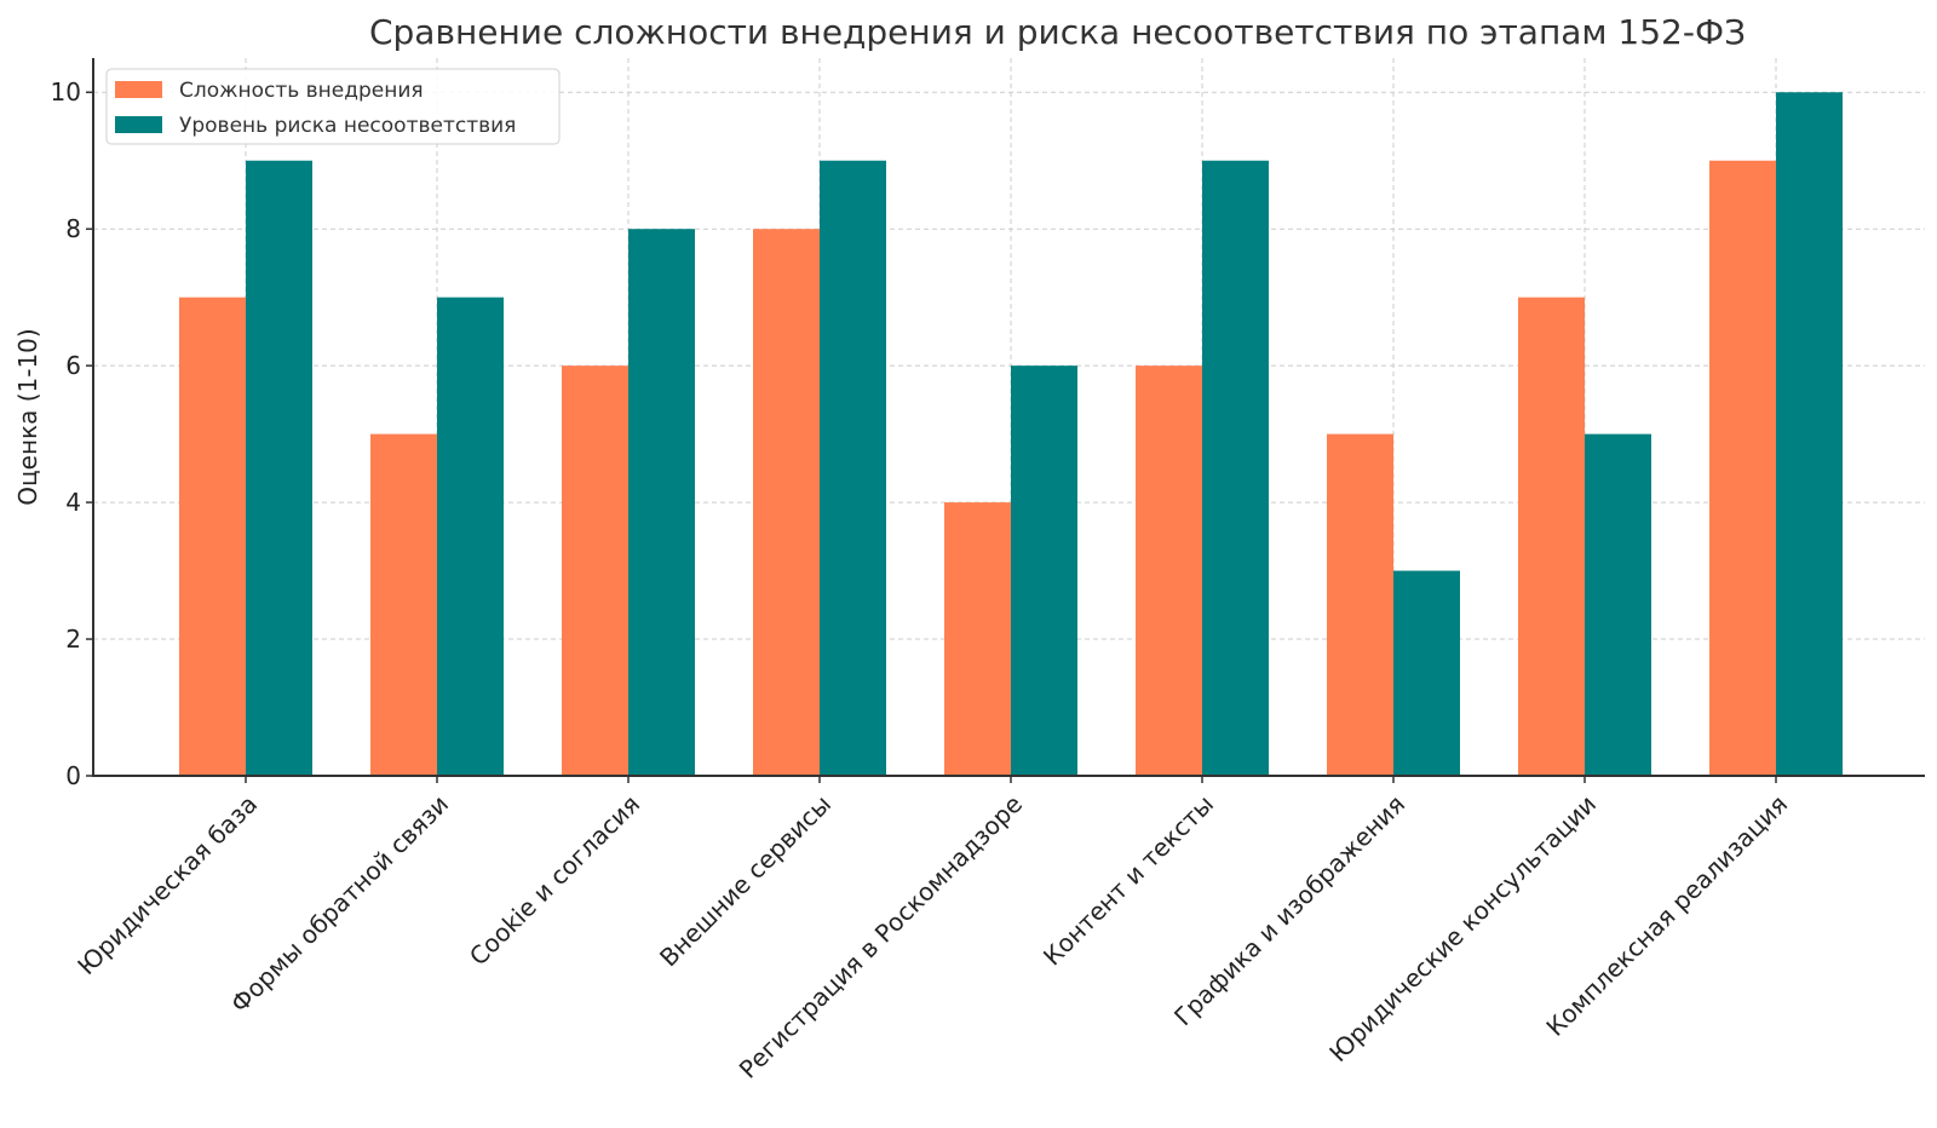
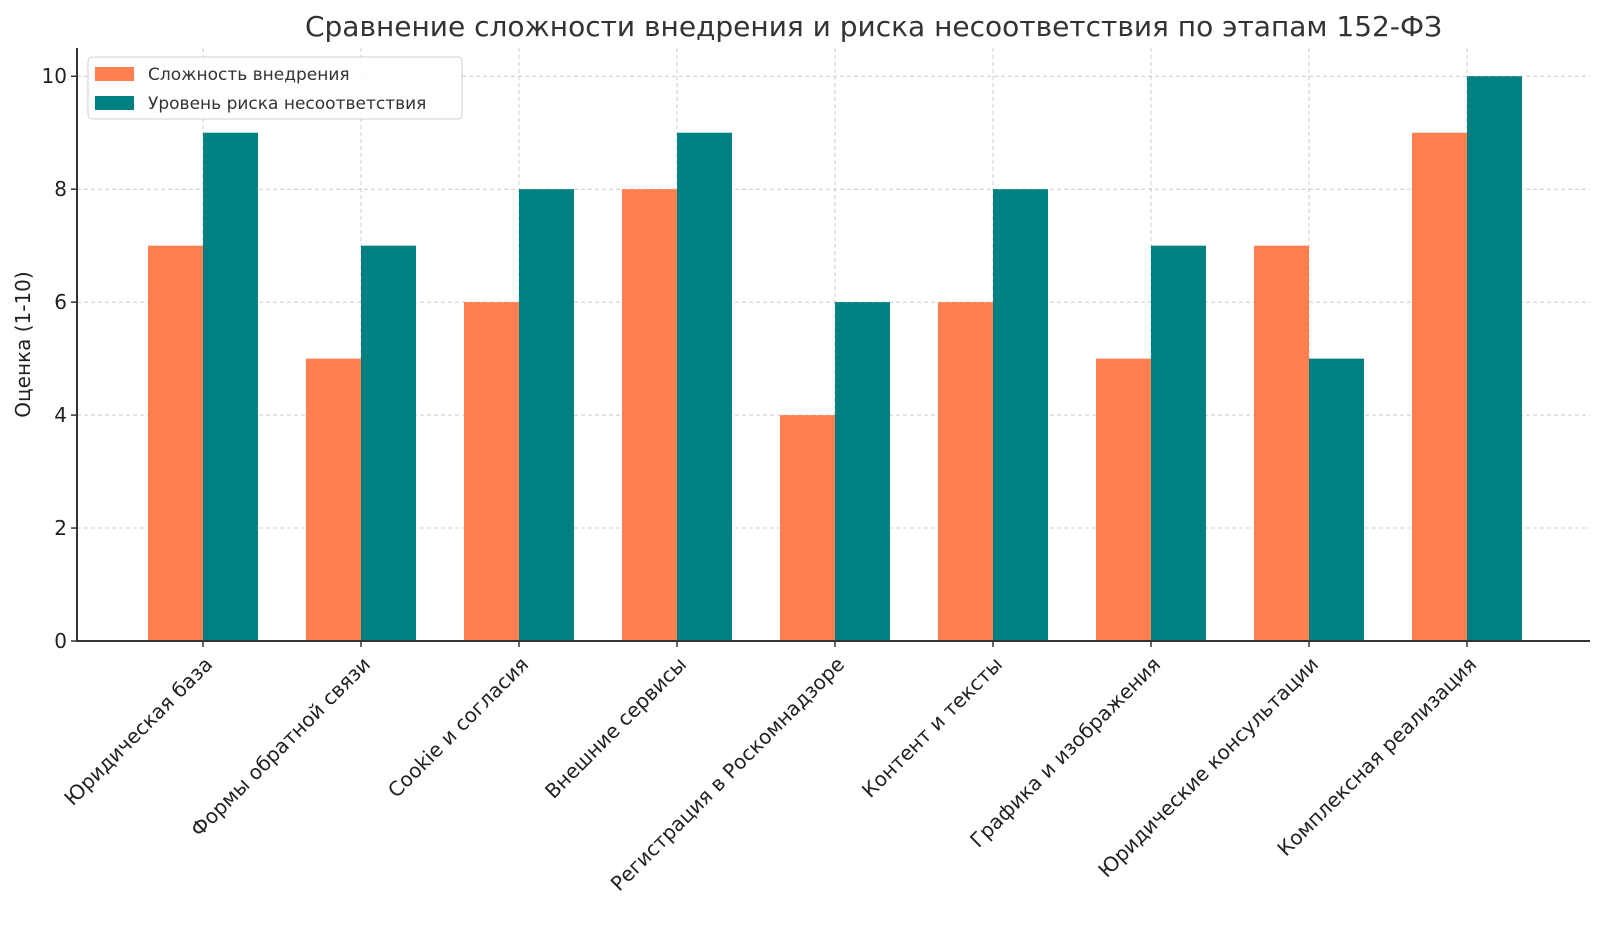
Уровень риска несоответствия/Контент и тексты: 9 -> 8
Уровень риска несоответствия/Графика и изображения: 3 -> 7
